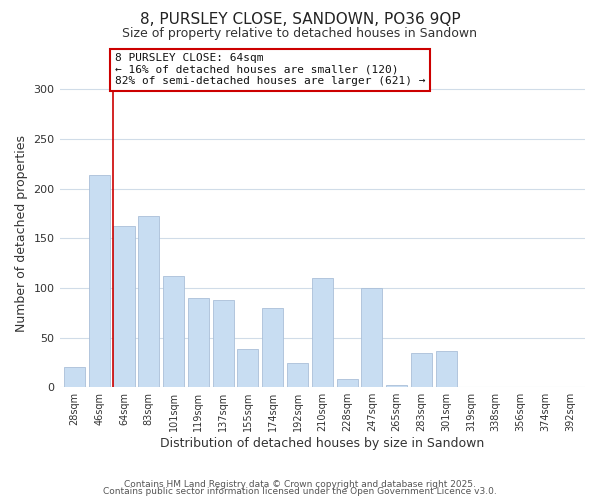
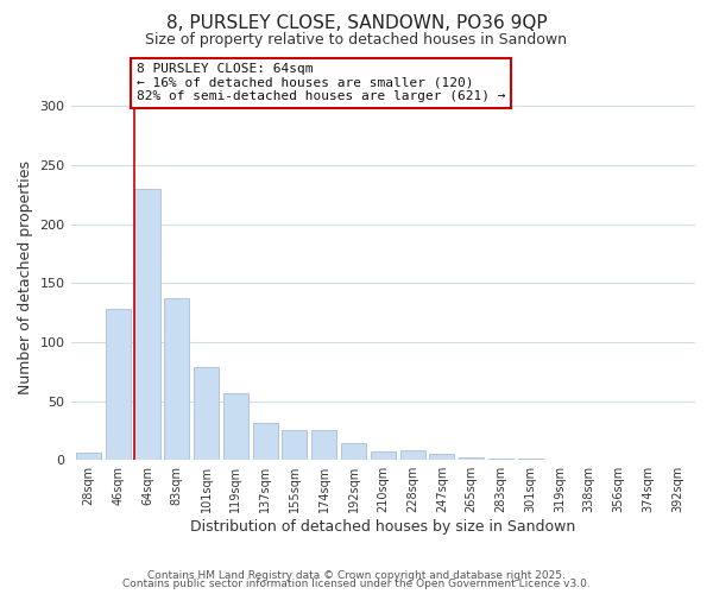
28sqm: 20 -> 6
46sqm: 214 -> 128
64sqm: 162 -> 230
83sqm: 172 -> 137
101sqm: 112 -> 79
119sqm: 90 -> 57
137sqm: 88 -> 31
155sqm: 38 -> 25
174sqm: 80 -> 25
192sqm: 24 -> 14
210sqm: 110 -> 7
247sqm: 100 -> 5
283sqm: 34 -> 1
301sqm: 36 -> 1
